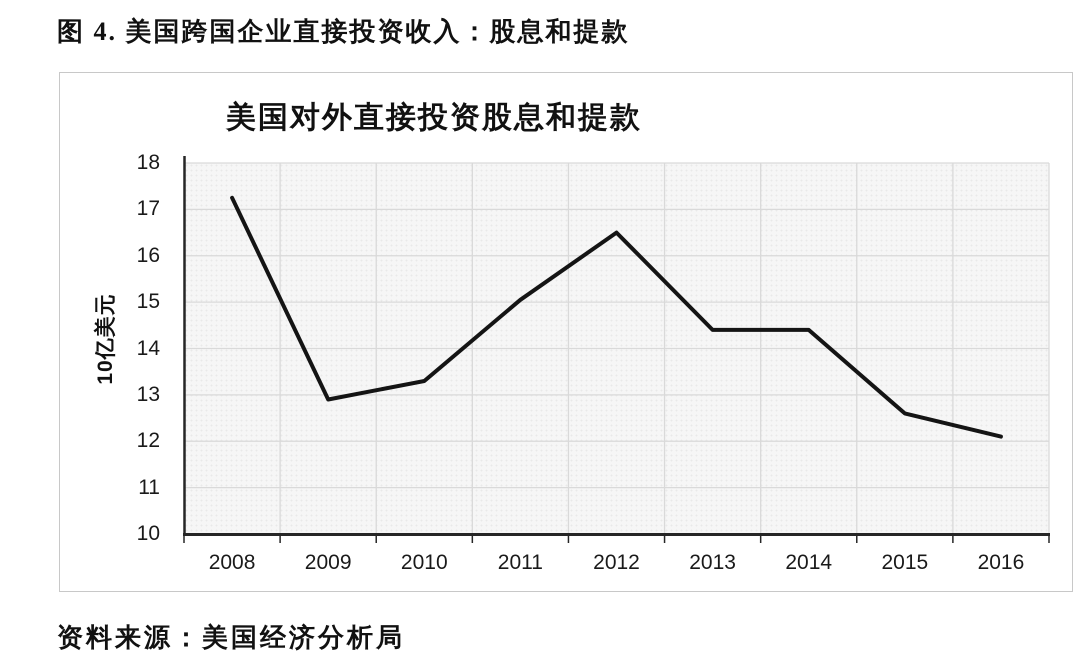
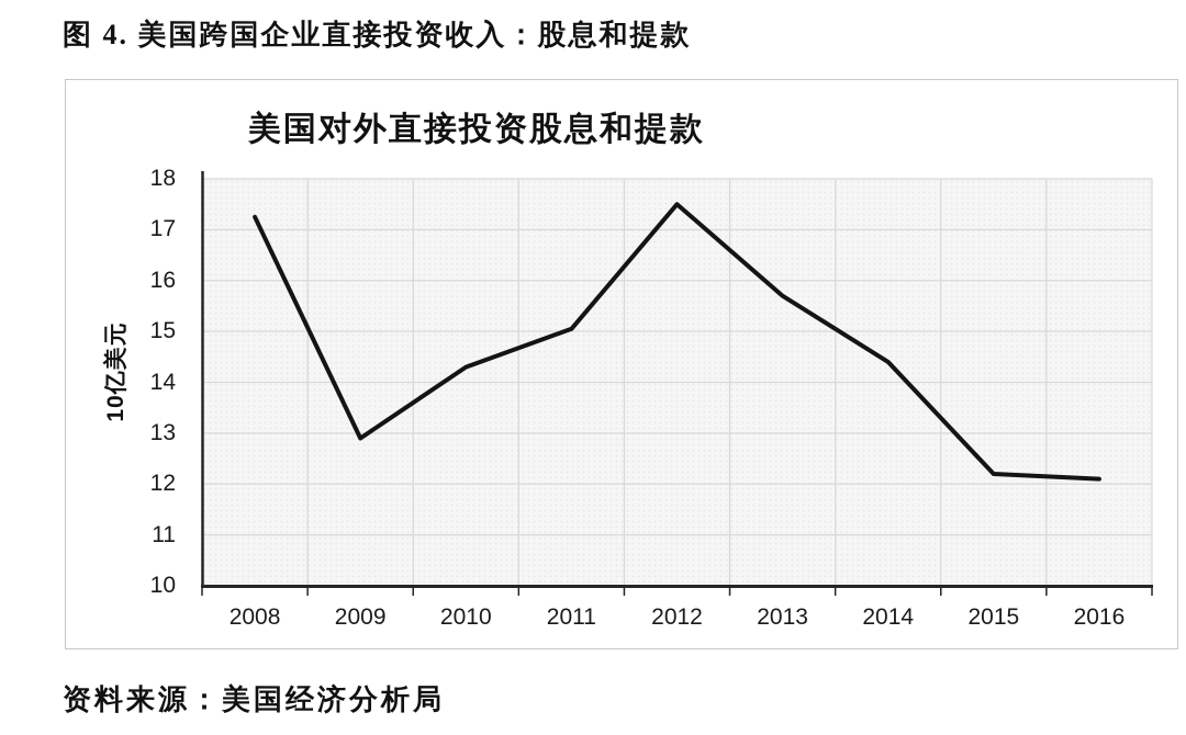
2010: 13.3 -> 14.3
2012: 16.5 -> 17.5
2013: 14.4 -> 15.7
2015: 12.6 -> 12.2
